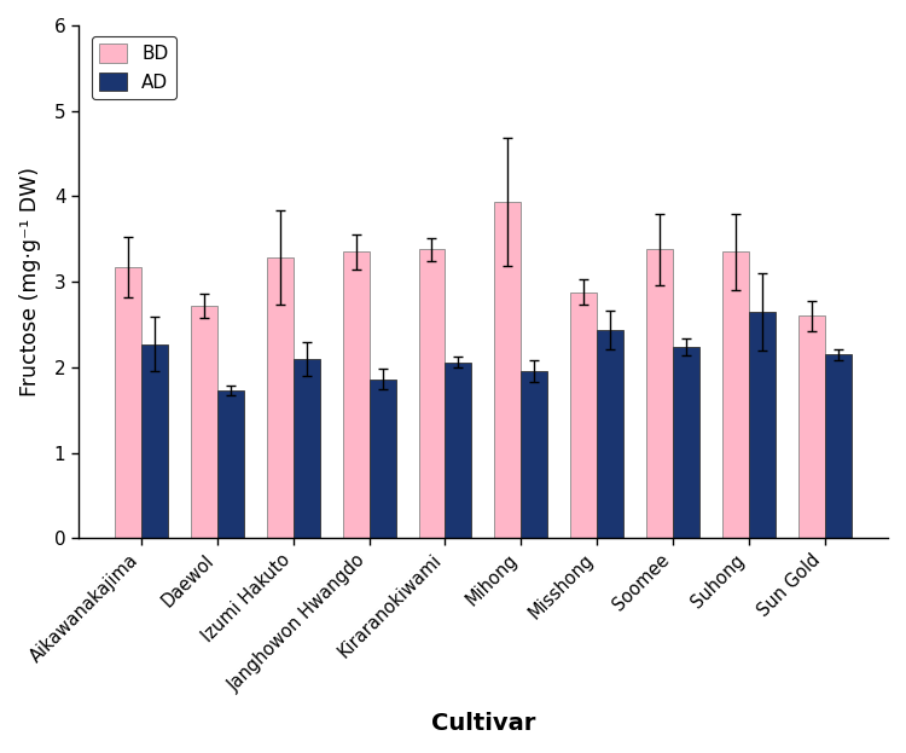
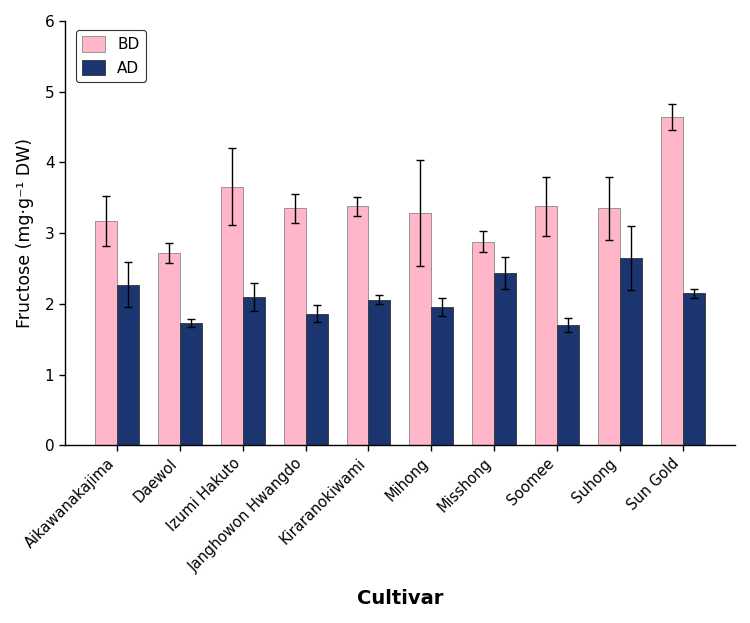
BD/Izumi Hakuto: 3.28 -> 3.66
BD/Mihong: 3.93 -> 3.28
AD/Soomee: 2.24 -> 1.70
BD/Sun Gold: 2.60 -> 4.64
